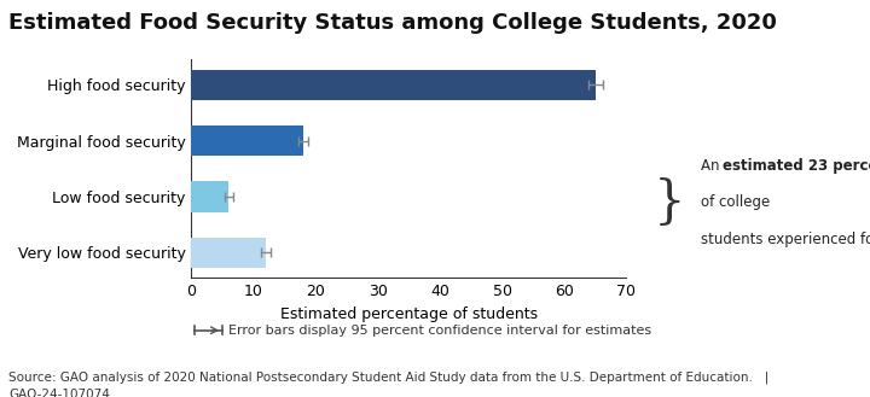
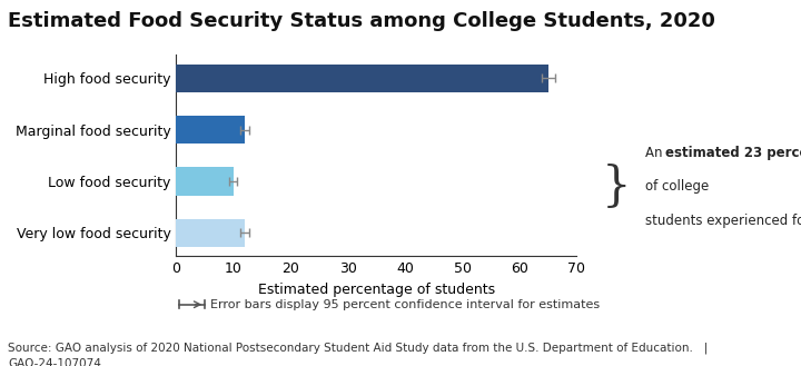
Marginal food security: 18 -> 12
Low food security: 6 -> 10
